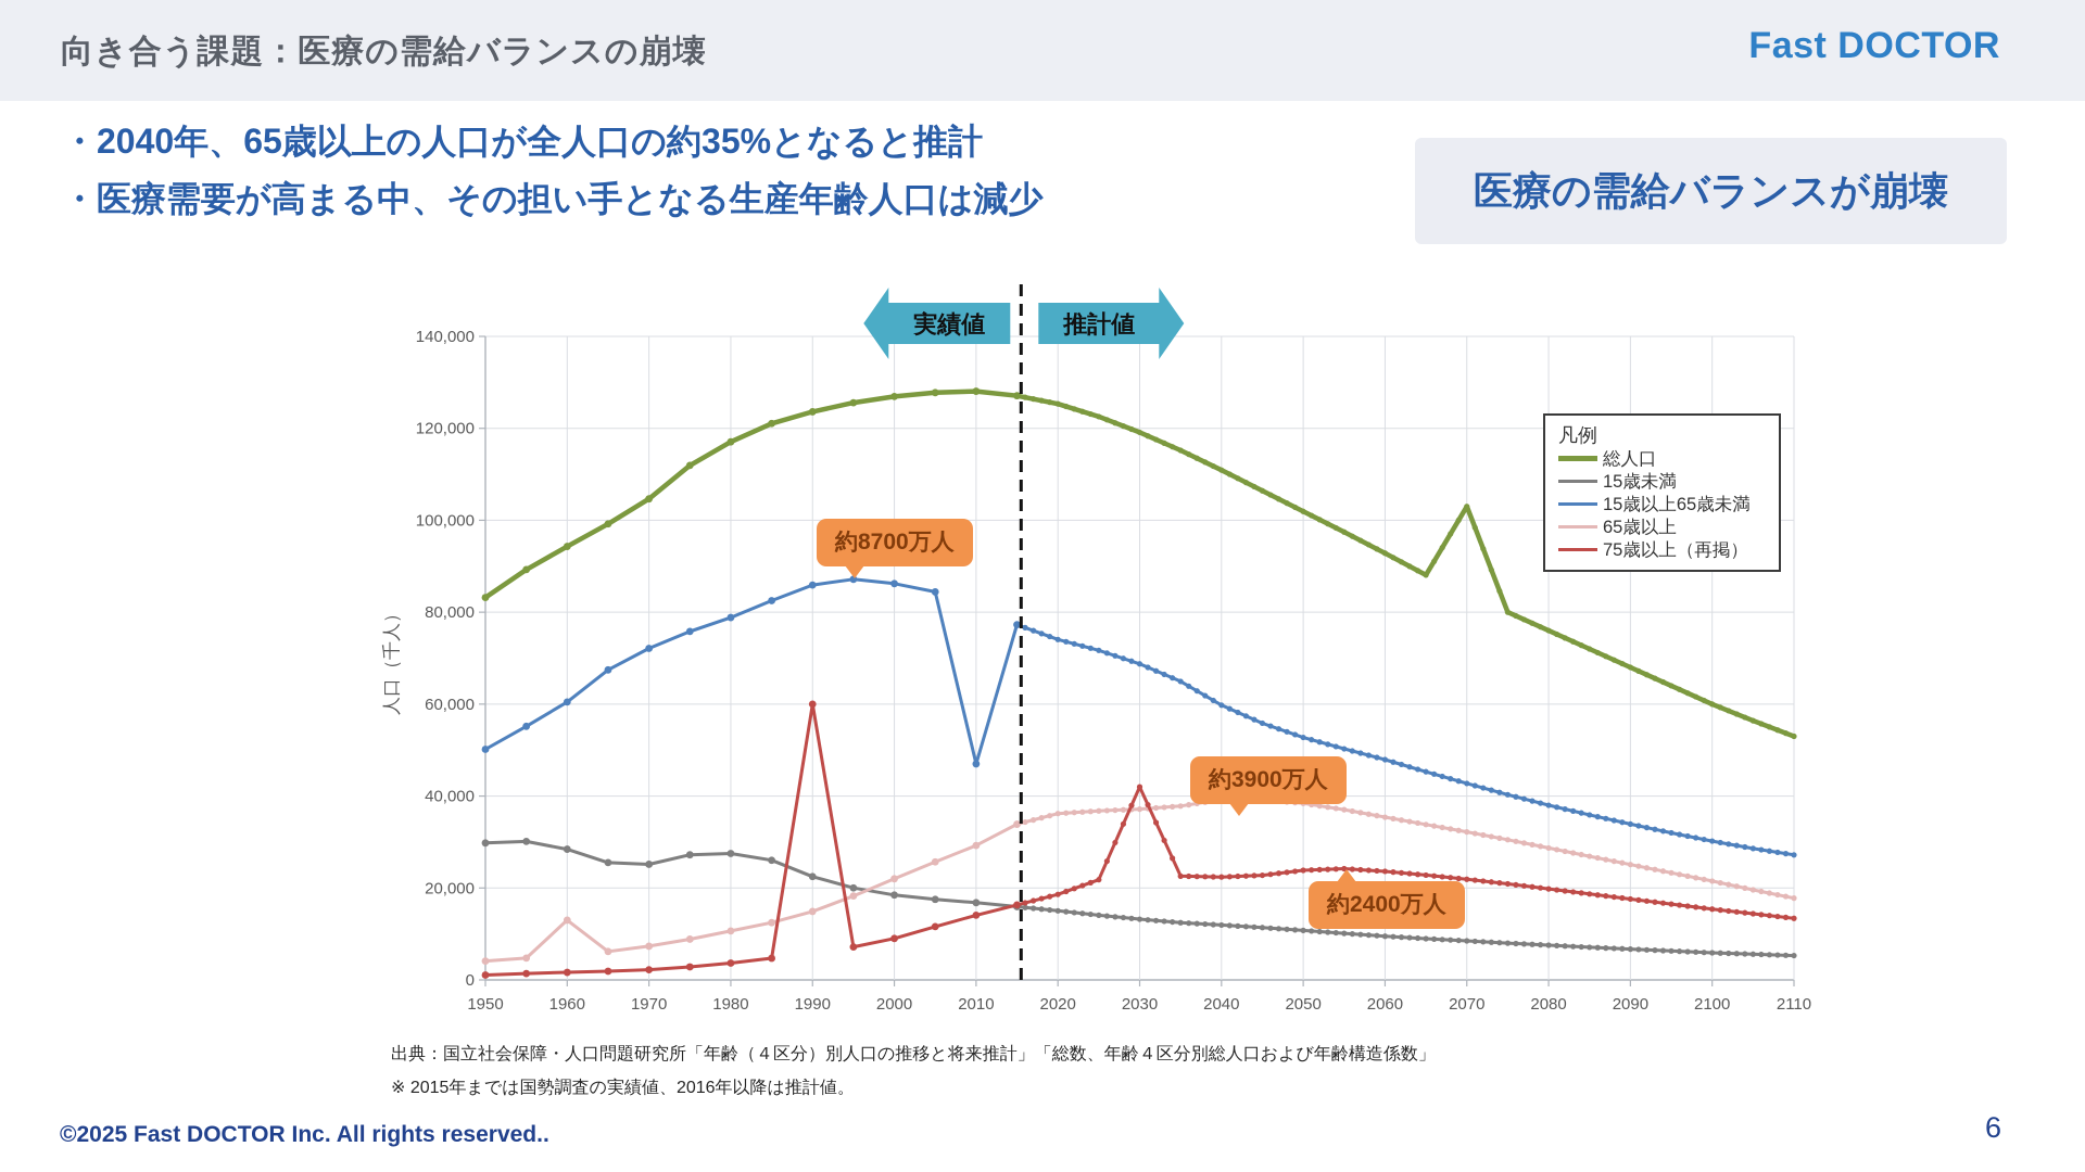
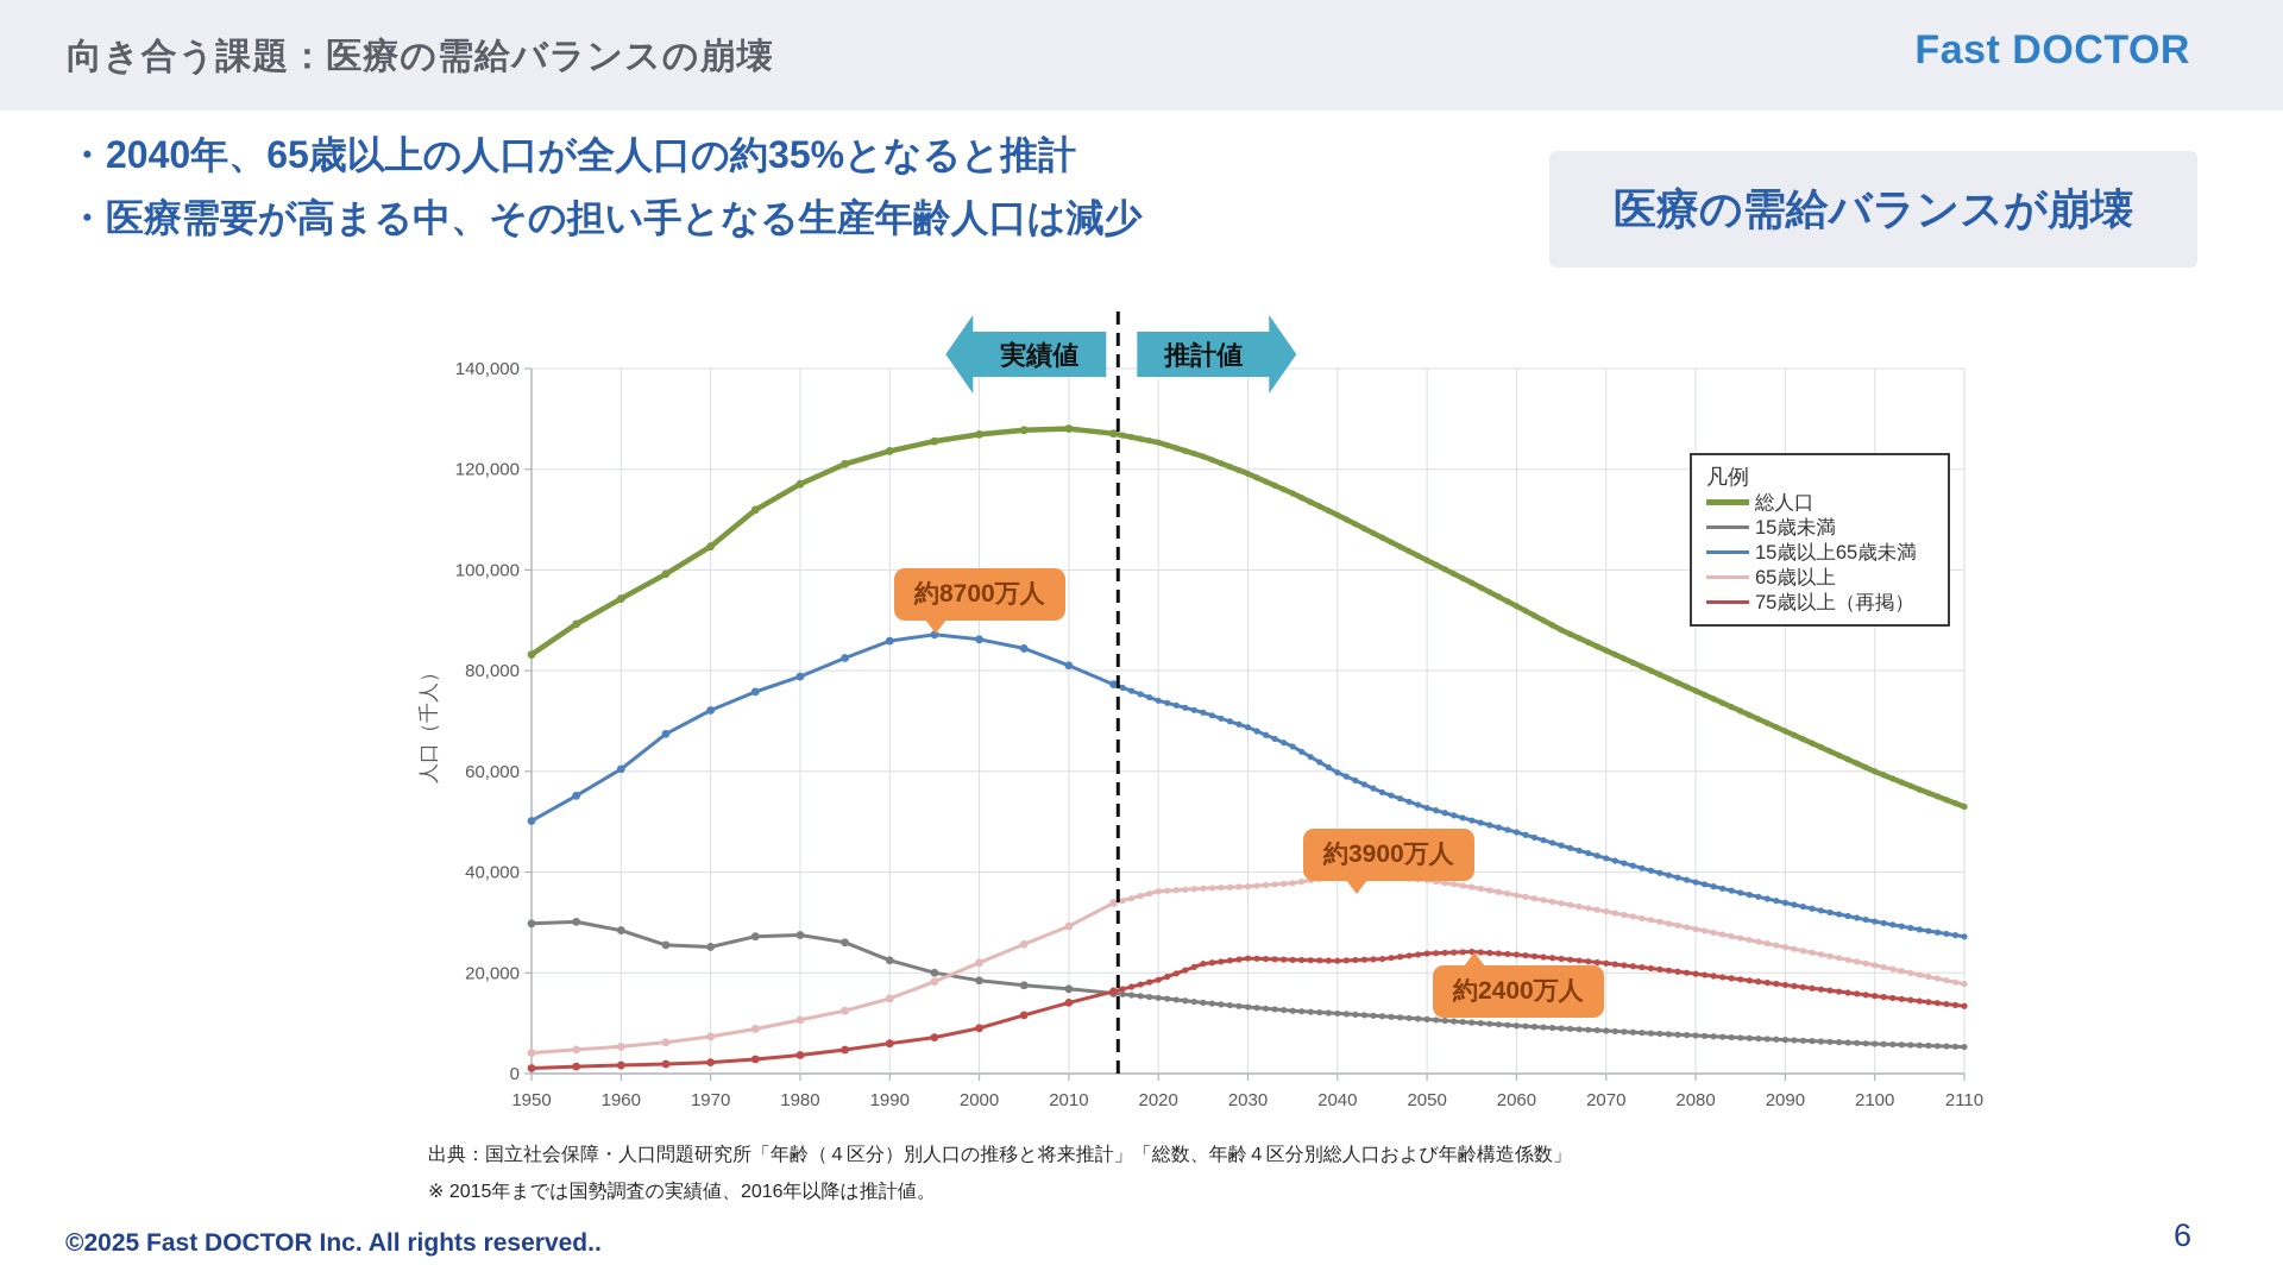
65歳以上/1960: 13000 -> 5000
75歳以上（再掲）/1990: 60000 -> 6000
15歳以上65歳未満/2010: 47000 -> 81000
75歳以上（再掲）/2030: 42000 -> 23000
総人口/2070: 103000 -> 84000
